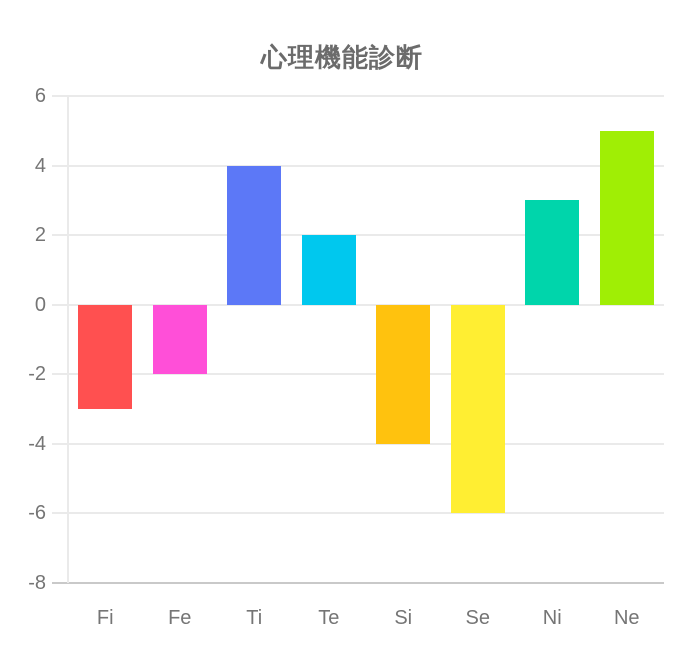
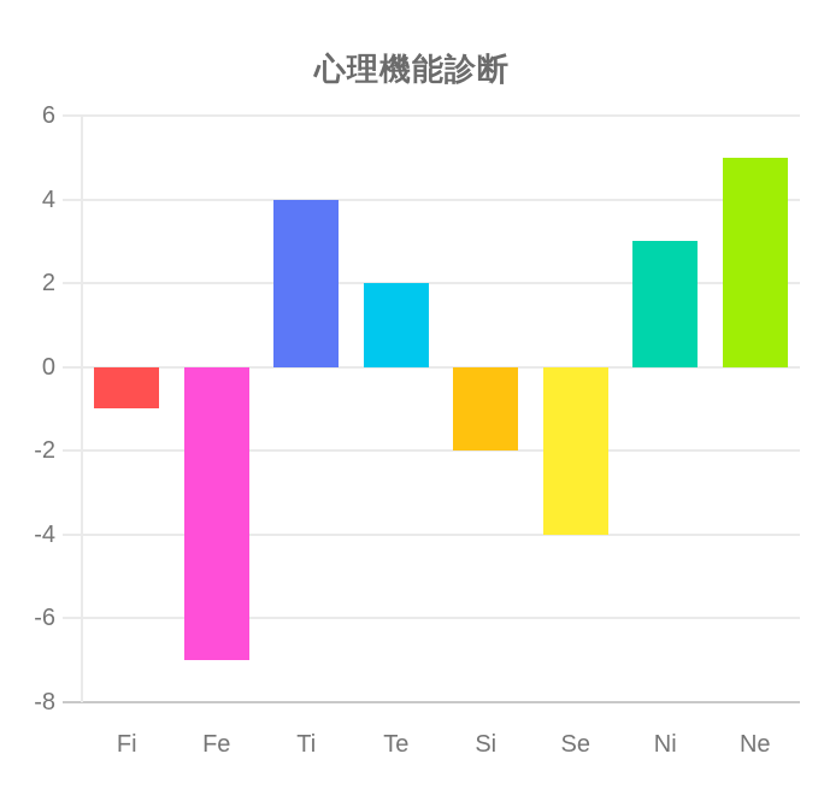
Fi: -3 -> -1
Fe: -2 -> -7
Si: -4 -> -2
Se: -6 -> -4
